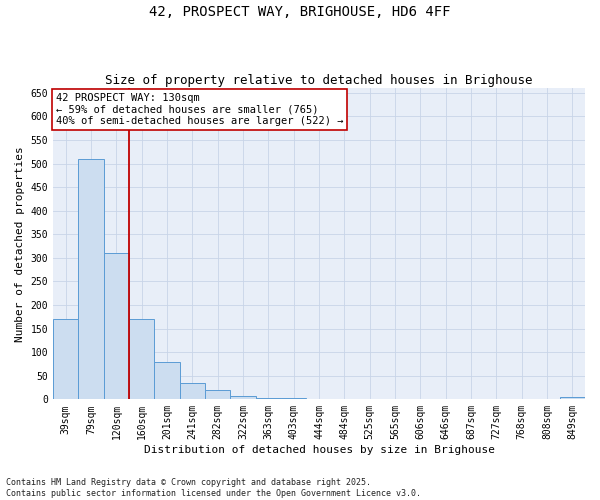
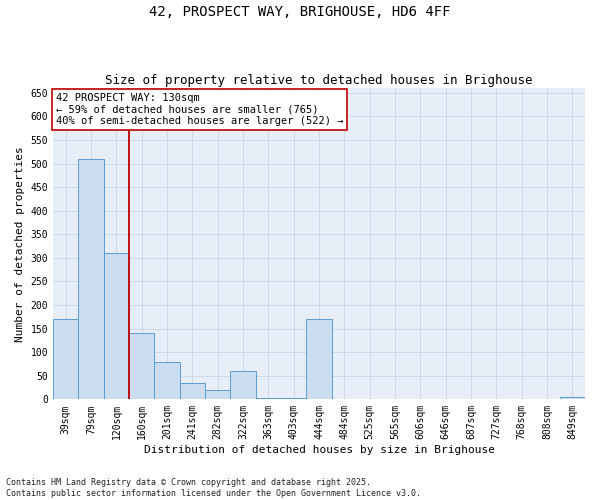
160sqm: 170 -> 140
322sqm: 7 -> 60
444sqm: 1 -> 170
